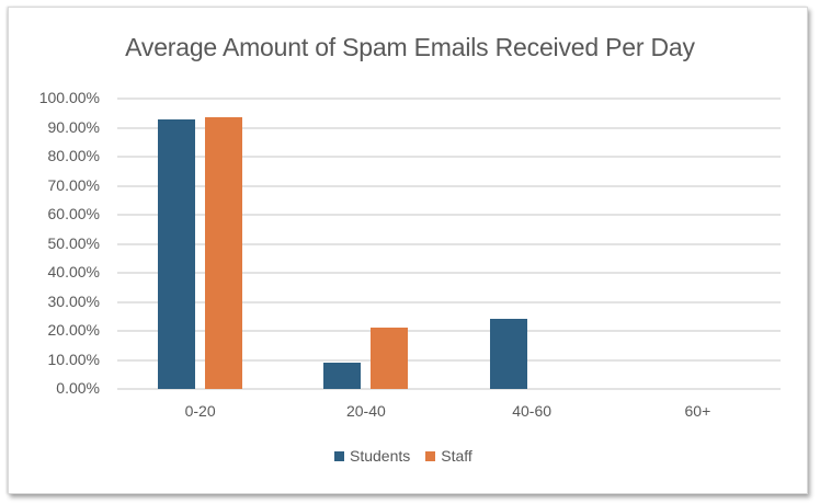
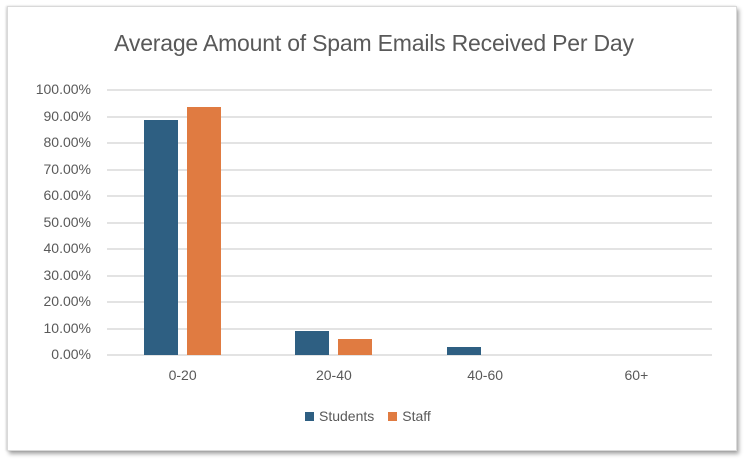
Students/0-20: 93% -> 88%
Staff/20-40: 21% -> 6%
Students/40-60: 24% -> 3%
